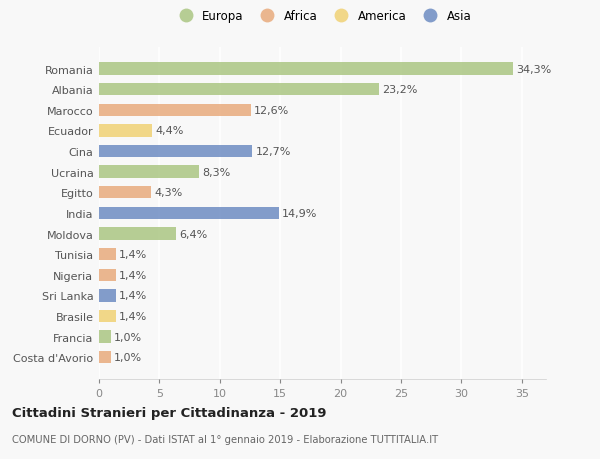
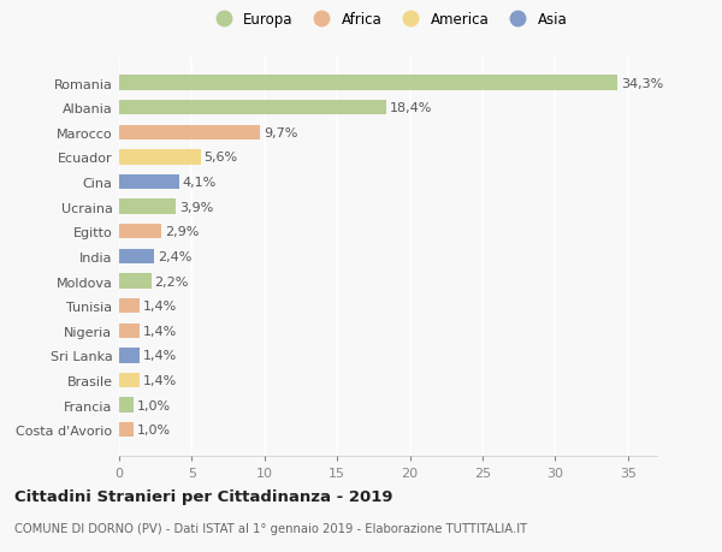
Albania: 23,2% -> 18,4%
Marocco: 12,6% -> 9,7%
Ecuador: 4,4% -> 5,6%
Cina: 12,7% -> 4,1%
Ucraina: 8,3% -> 3,9%
Egitto: 4,3% -> 2,9%
India: 14,9% -> 2,4%
Moldova: 6,4% -> 2,2%
